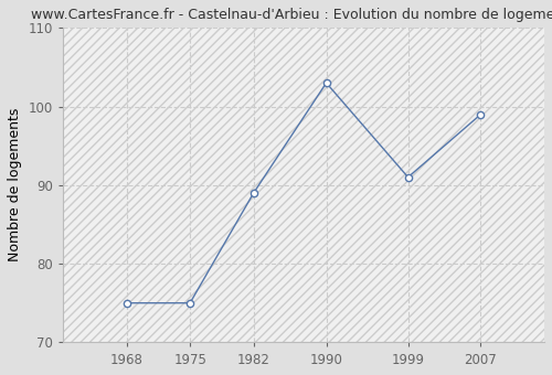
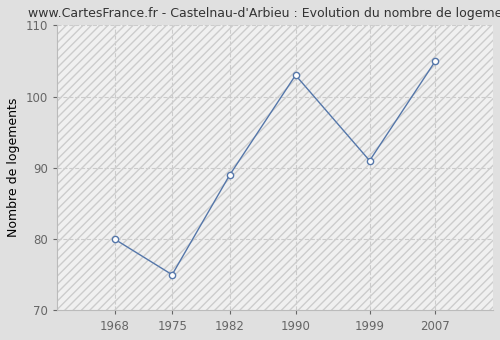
1968: 75 -> 80
2007: 99 -> 105
